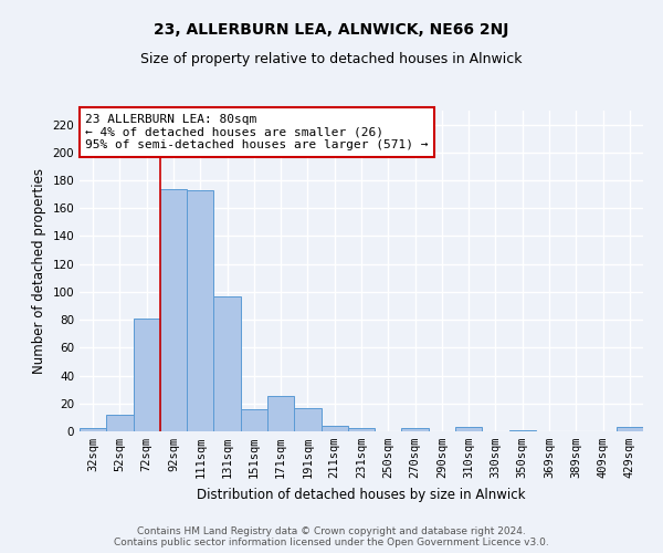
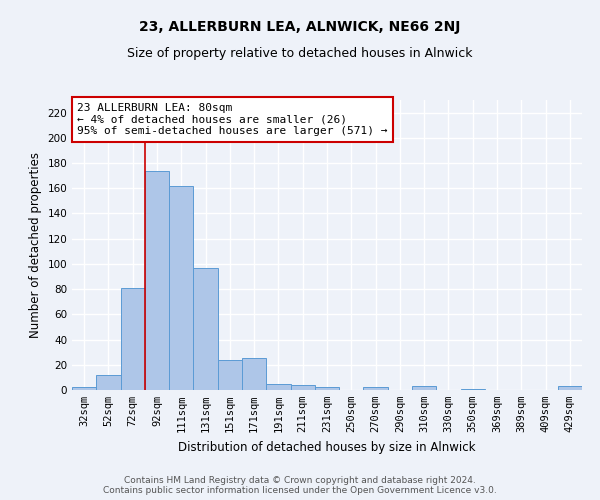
111sqm: 173 -> 162
151sqm: 16 -> 24
191sqm: 17 -> 5
